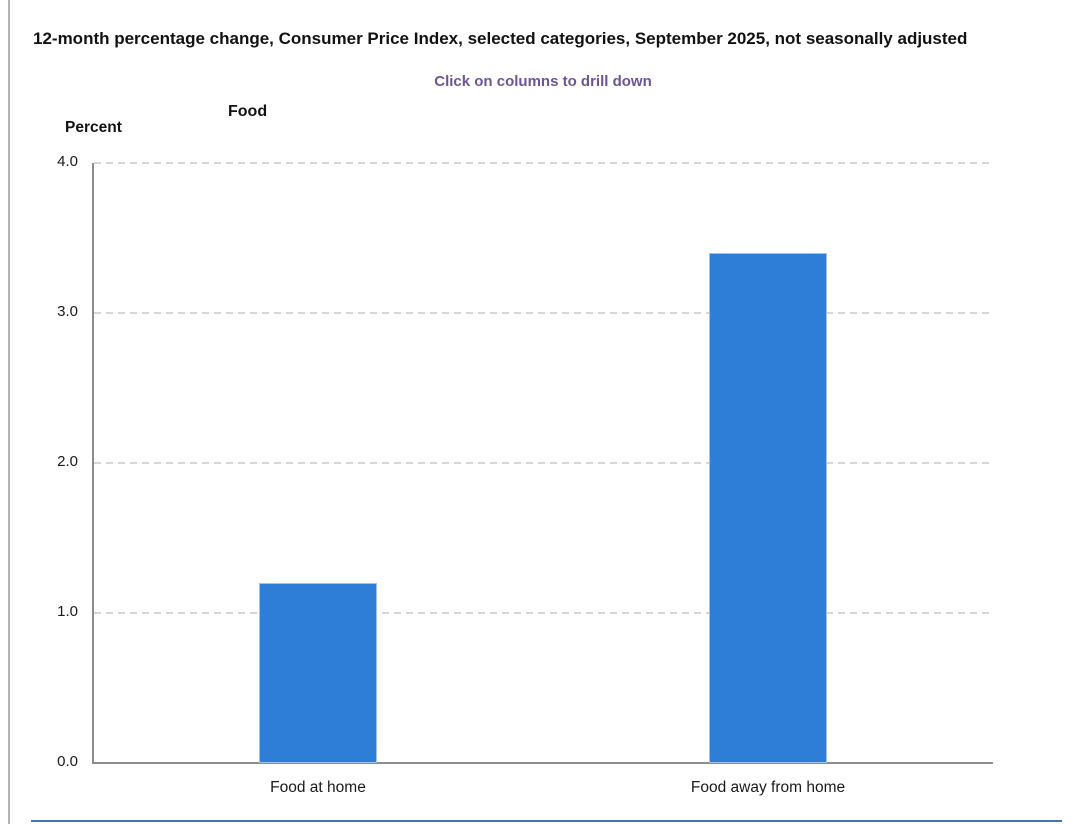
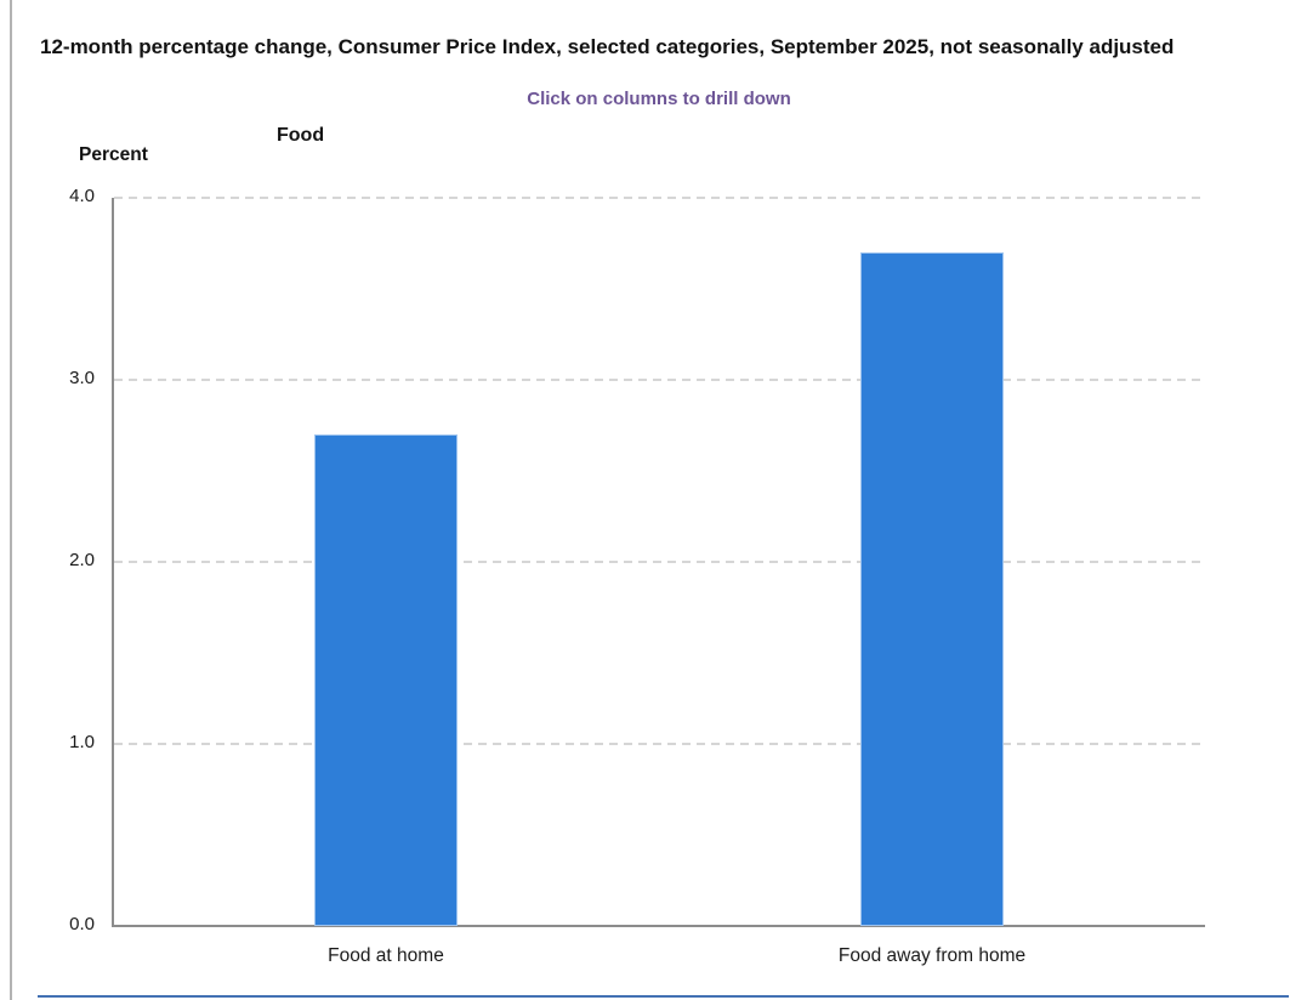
Food at home: 1.2 -> 2.7
Food away from home: 3.4 -> 3.7
